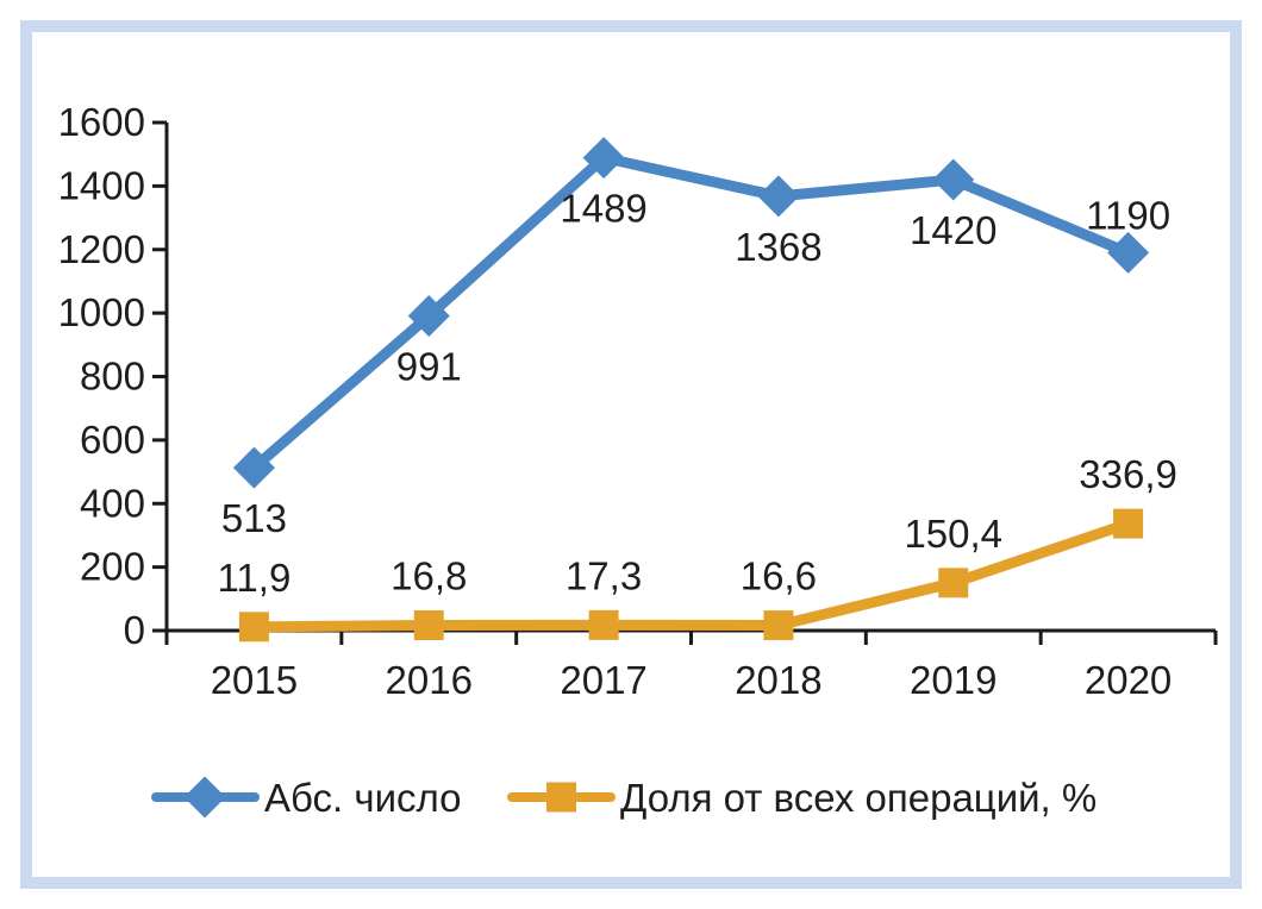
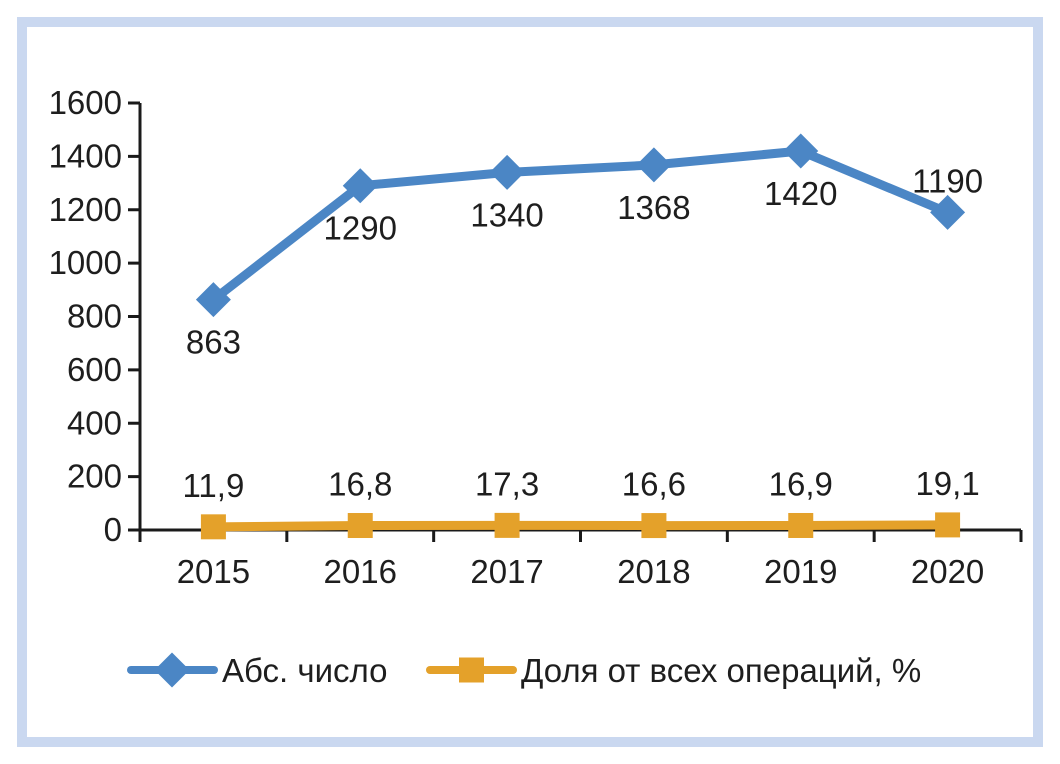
Абс. число/2015: 513 -> 863
Абс. число/2016: 991 -> 1290
Абс. число/2017: 1489 -> 1340
Доля от всех операций, %/2019: 150,4 -> 16,9
Доля от всех операций, %/2020: 336,9 -> 19,1
